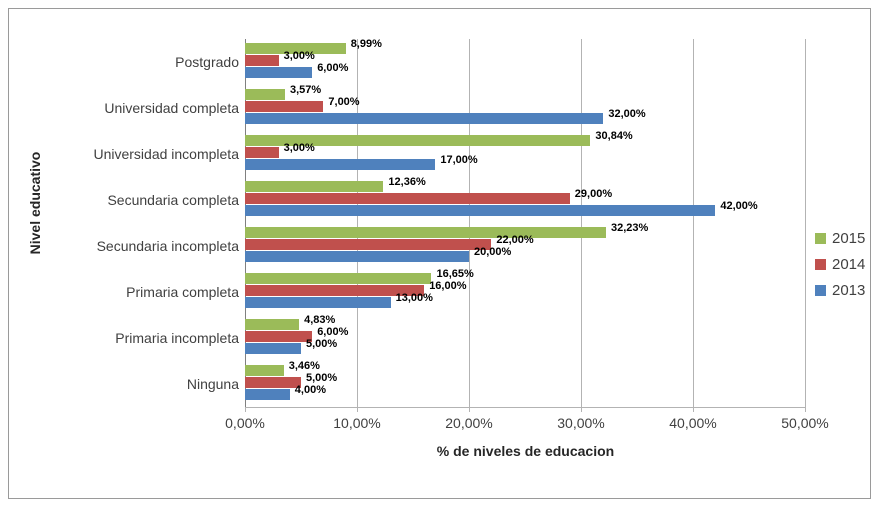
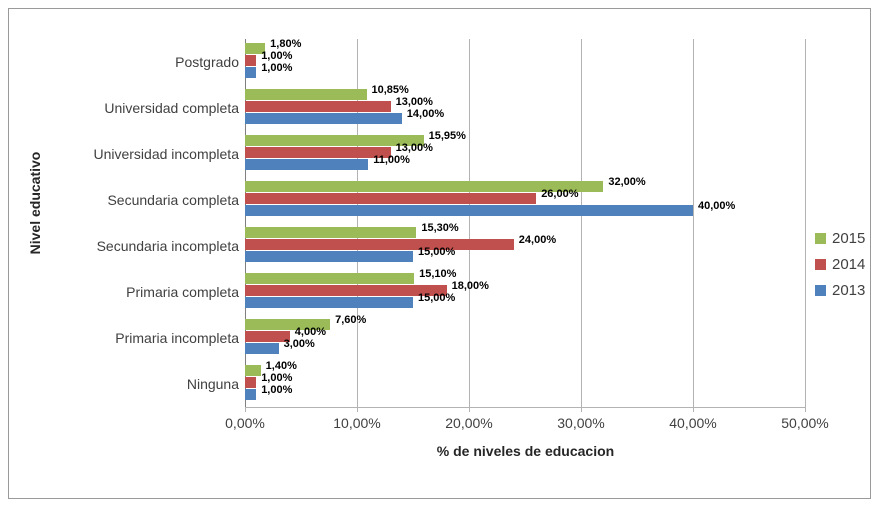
2015/Postgrado: 8,99% -> 1,80%
2014/Postgrado: 3,00% -> 1,00%
2013/Postgrado: 6,00% -> 1,00%
2015/Universidad completa: 3,57% -> 10,85%
2014/Universidad completa: 7,00% -> 13,00%
2013/Universidad completa: 32,00% -> 14,00%
2015/Universidad incompleta: 30,84% -> 15,95%
2014/Universidad incompleta: 3,00% -> 13,00%
2013/Universidad incompleta: 17,00% -> 11,00%
2015/Secundaria completa: 12,36% -> 32,00%
2014/Secundaria completa: 29,00% -> 26,00%
2013/Secundaria completa: 42,00% -> 40,00%
2015/Secundaria incompleta: 32,23% -> 15,30%
2014/Secundaria incompleta: 22,00% -> 24,00%
2013/Secundaria incompleta: 20,00% -> 15,00%
2015/Primaria completa: 16,65% -> 15,10%
2014/Primaria completa: 16,00% -> 18,00%
2013/Primaria completa: 13,00% -> 15,00%
2015/Primaria incompleta: 4,83% -> 7,60%
2014/Primaria incompleta: 6,00% -> 4,00%
2013/Primaria incompleta: 5,00% -> 3,00%
2015/Ninguna: 3,46% -> 1,40%
2014/Ninguna: 5,00% -> 1,00%
2013/Ninguna: 4,00% -> 1,00%
